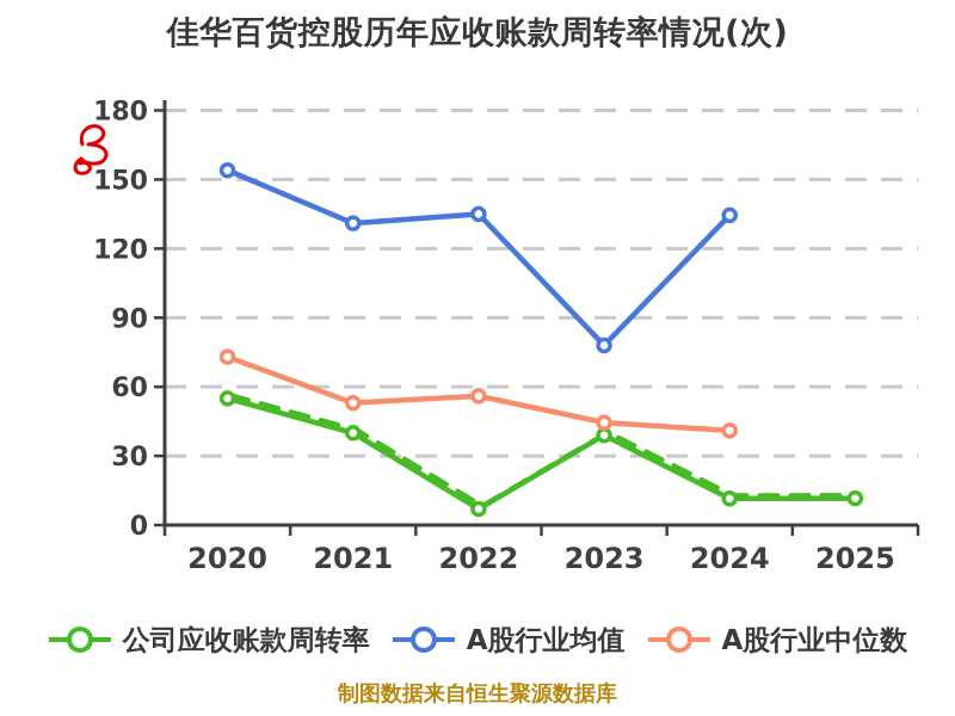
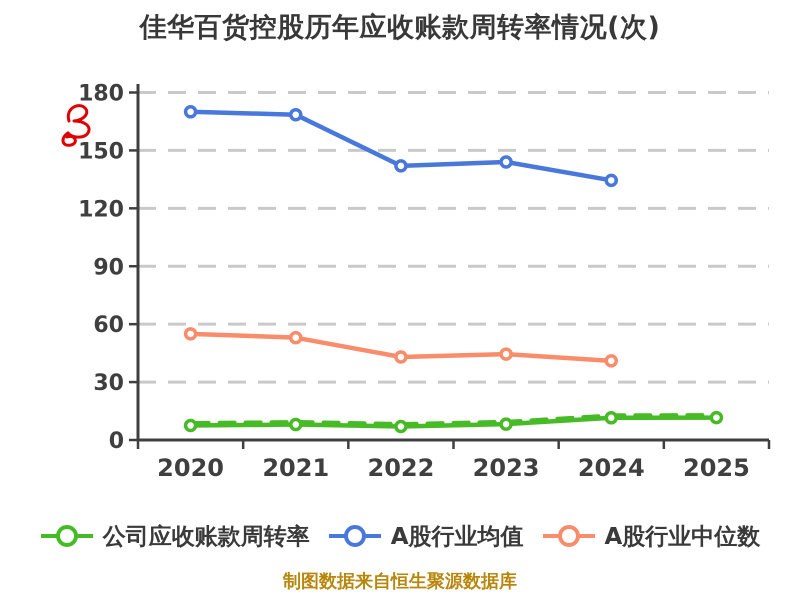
公司应收账款周转率/2020: 55 -> 8
A股行业均值/2020: 154 -> 170
A股行业中位数/2020: 73 -> 55
公司应收账款周转率/2021: 40 -> 8
A股行业均值/2021: 131 -> 168
A股行业均值/2022: 135 -> 142
A股行业中位数/2022: 56 -> 43
公司应收账款周转率/2023: 39 -> 8
A股行业均值/2023: 78 -> 144
